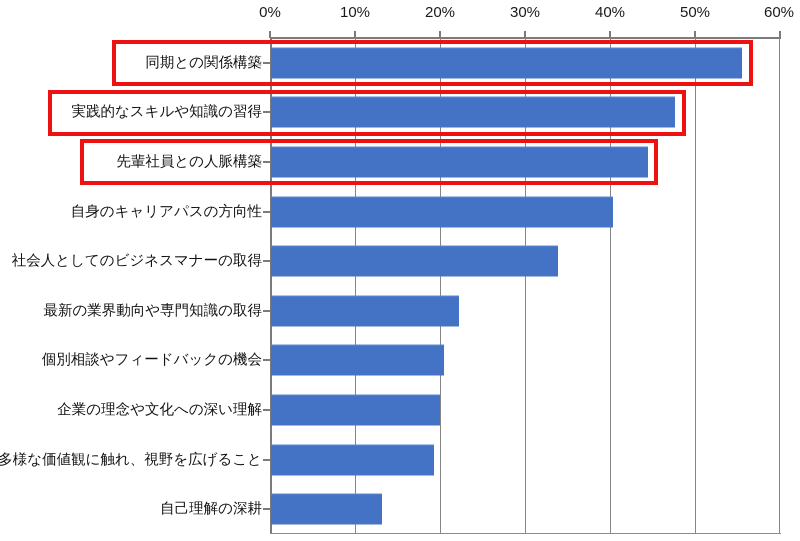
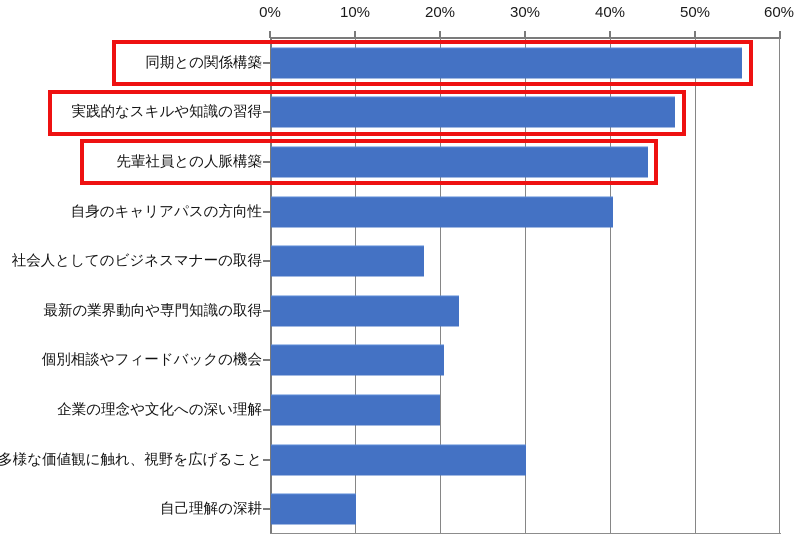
社会人としてのビジネスマナーの取得: 34% -> 18%
多様な価値観に触れ、視野を広げること: 19% -> 30%
自己理解の深耕: 13% -> 10%
